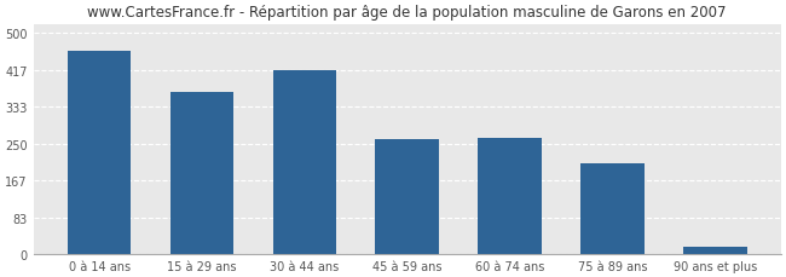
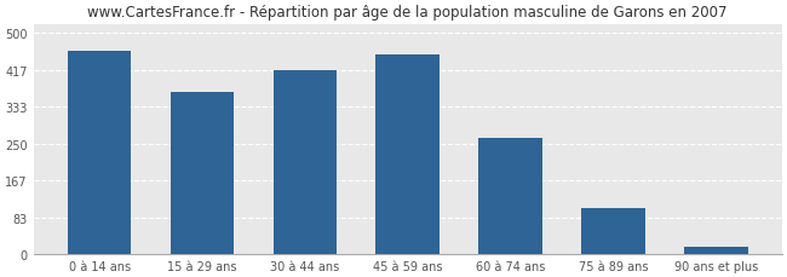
45 à 59 ans: 260 -> 453
75 à 89 ans: 205 -> 105
